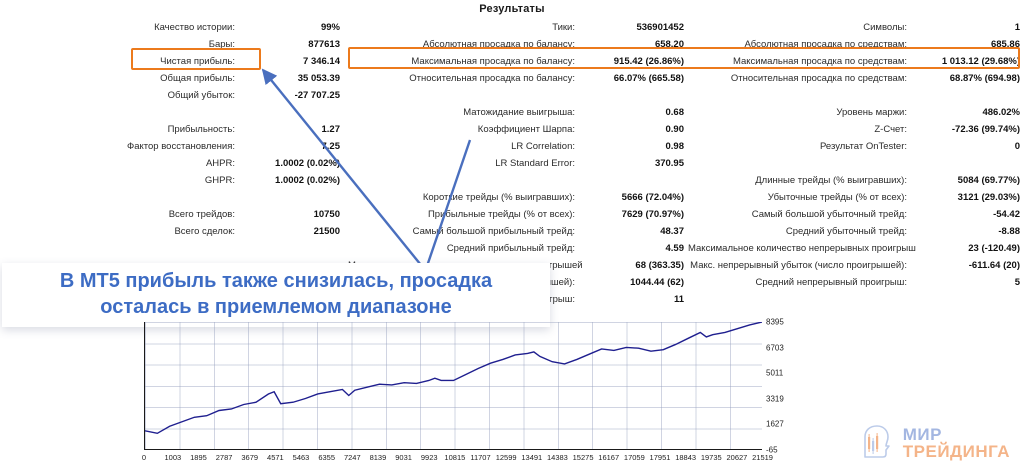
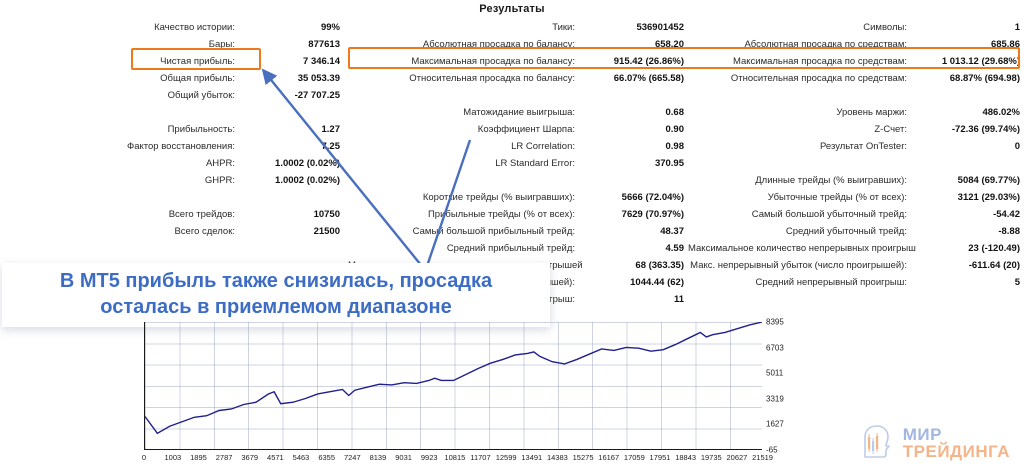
0: 1200 -> 2100
